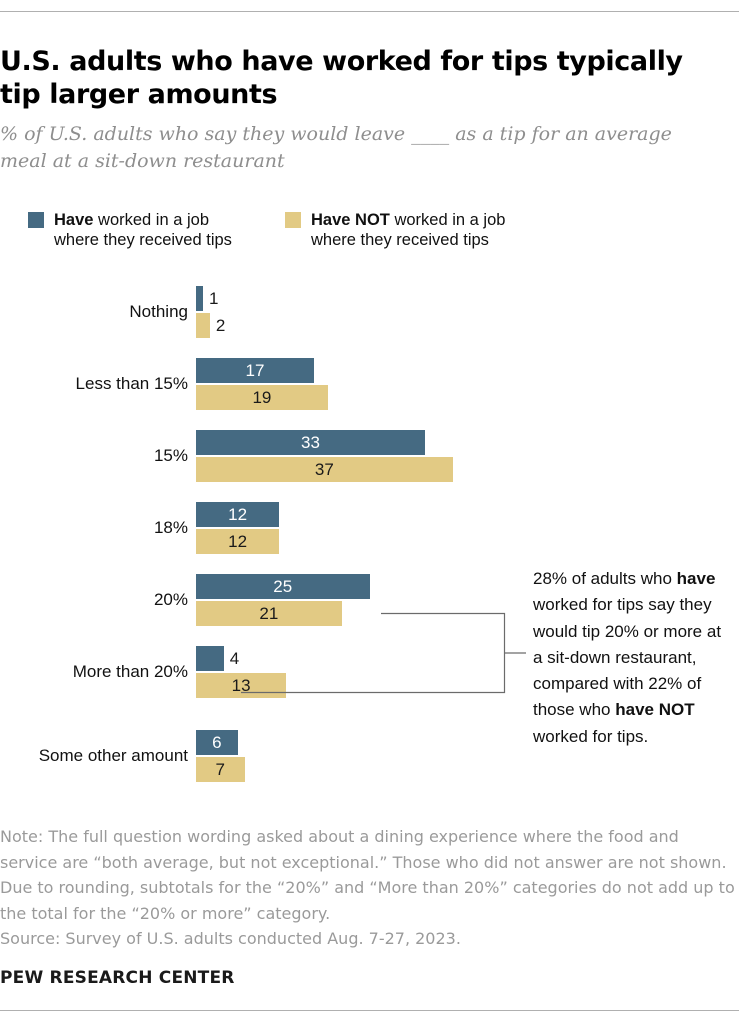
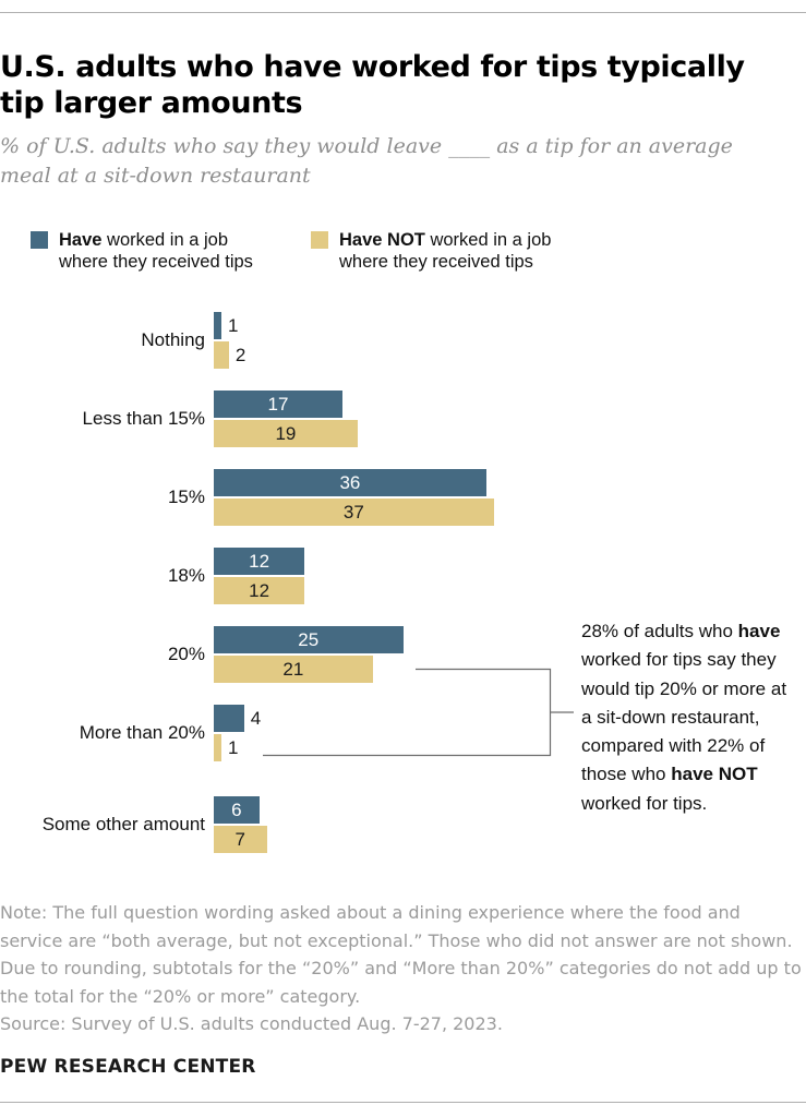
Have worked in a job where they received tips/15%: 33 -> 36
Have NOT worked in a job where they received tips/More than 20%: 13 -> 1
